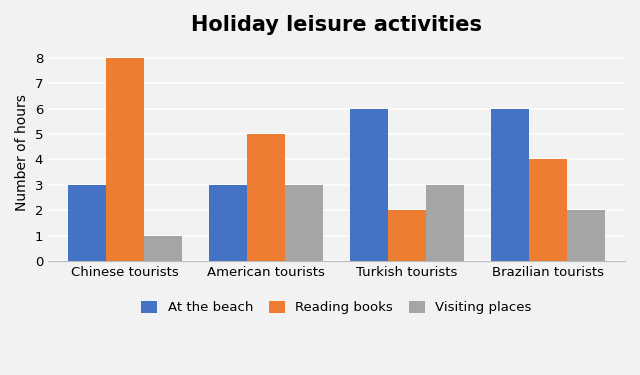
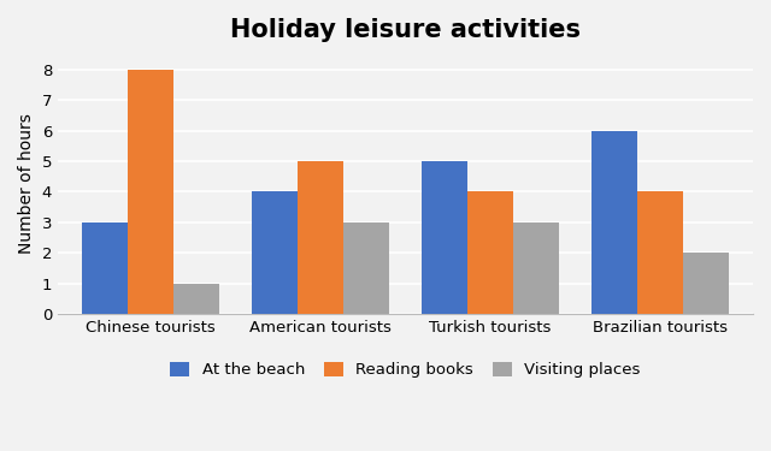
At the beach/American tourists: 3 -> 4
At the beach/Turkish tourists: 6 -> 5
Reading books/Turkish tourists: 2 -> 4
